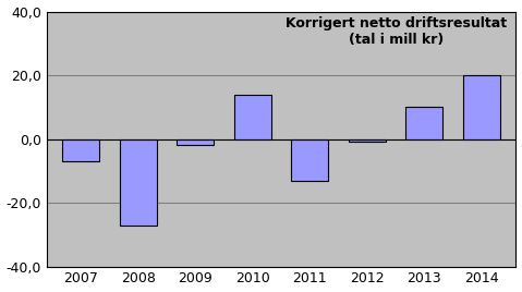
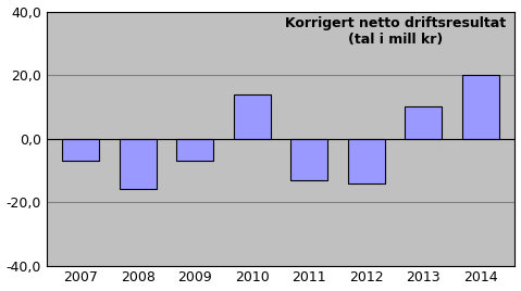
2008: -27 -> -16
2009: -2 -> -7
2012: -1 -> -14
